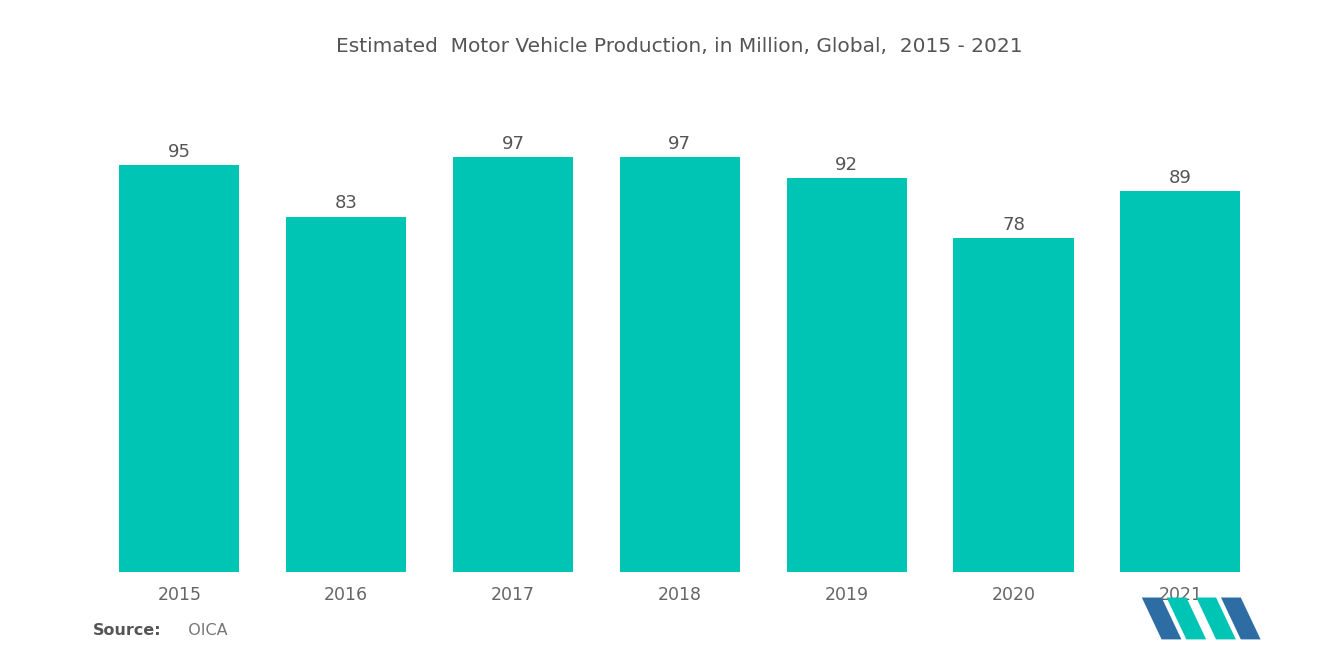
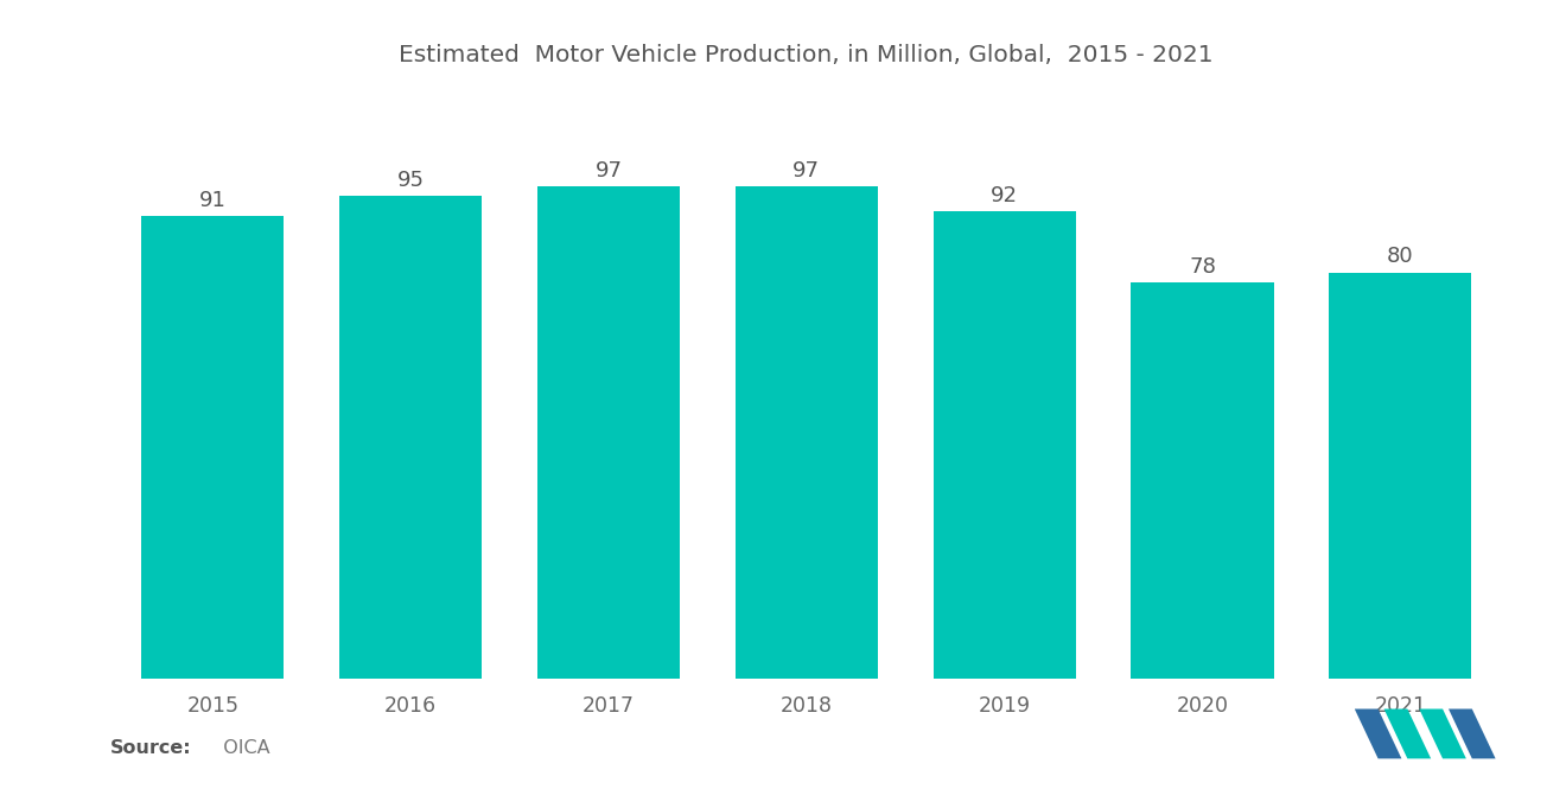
2015: 95 -> 91
2016: 83 -> 95
2021: 89 -> 80
